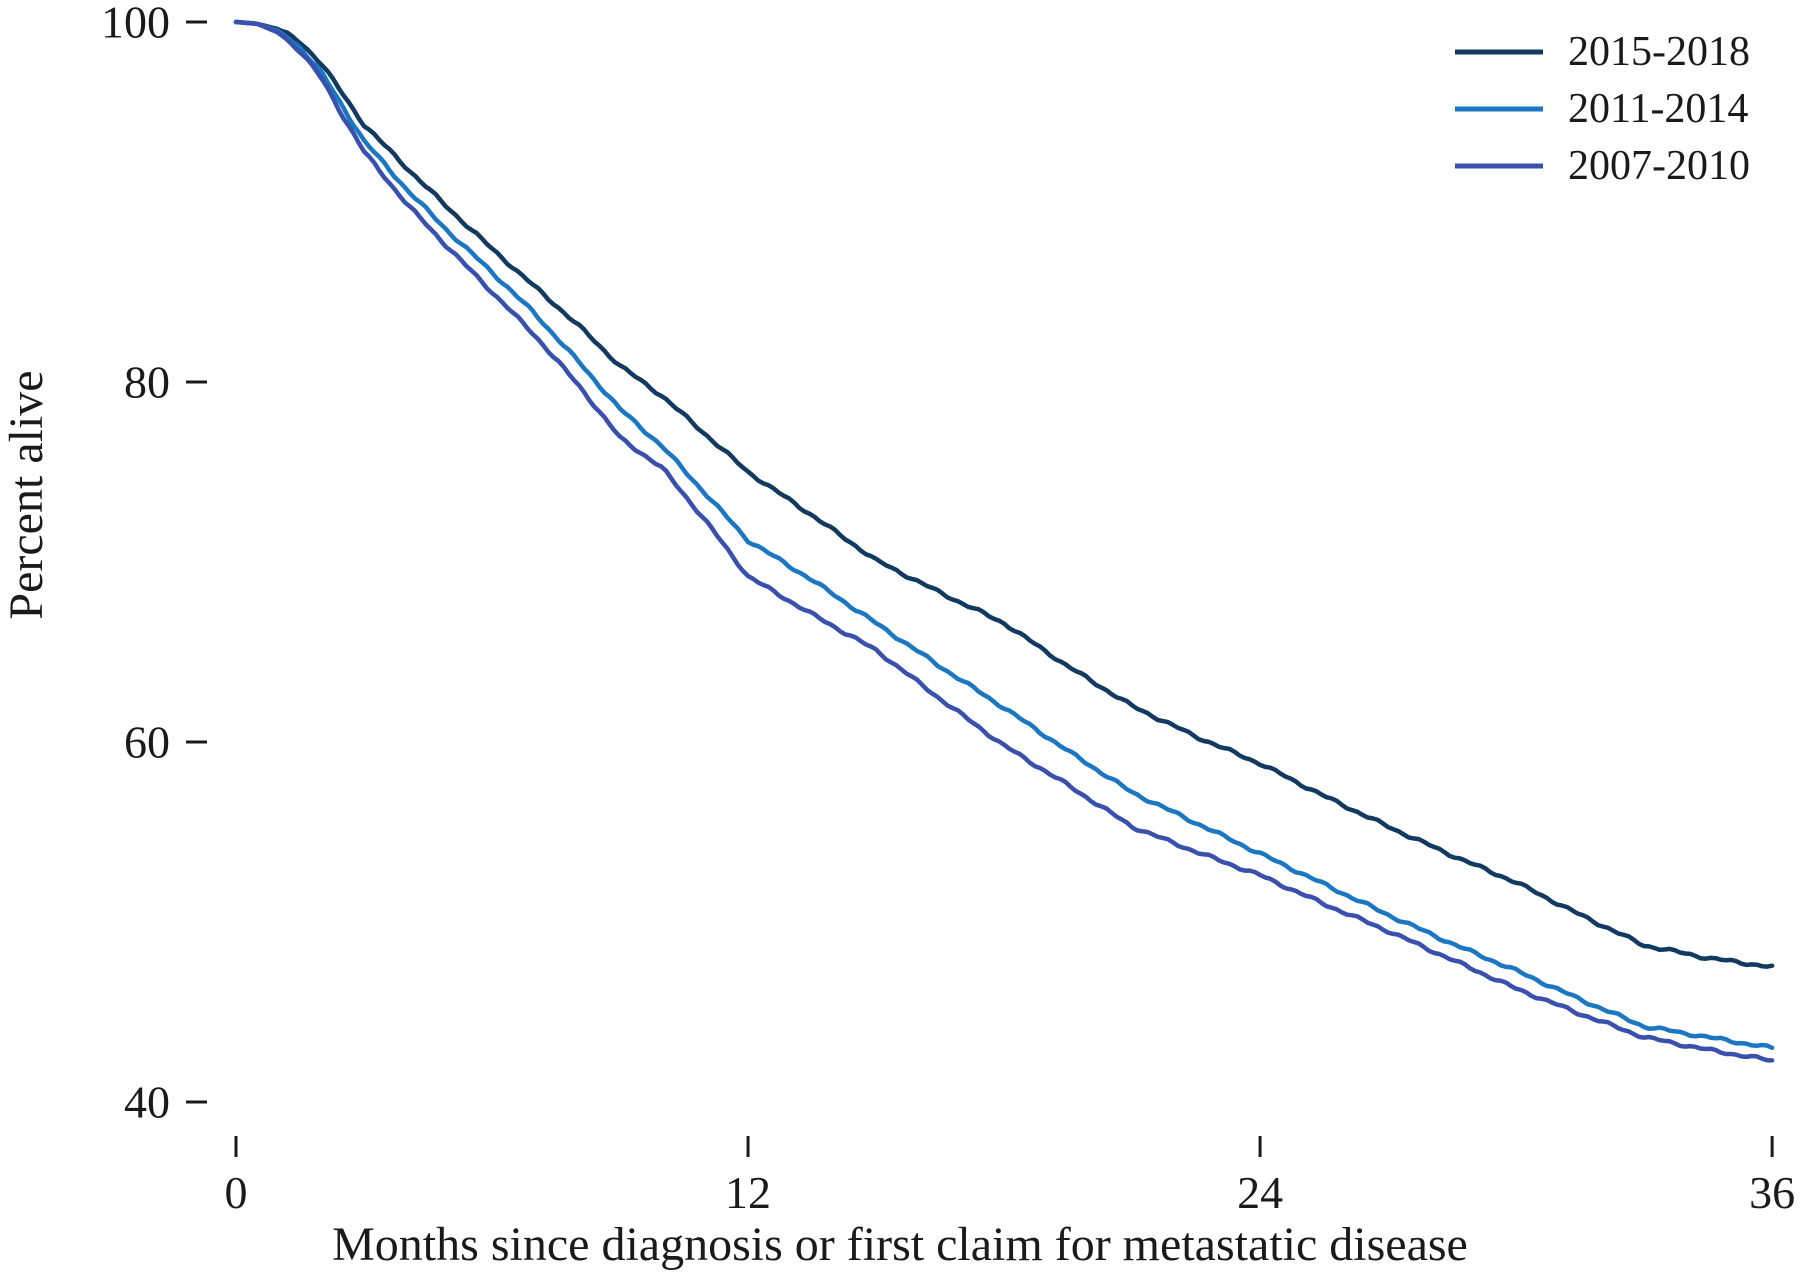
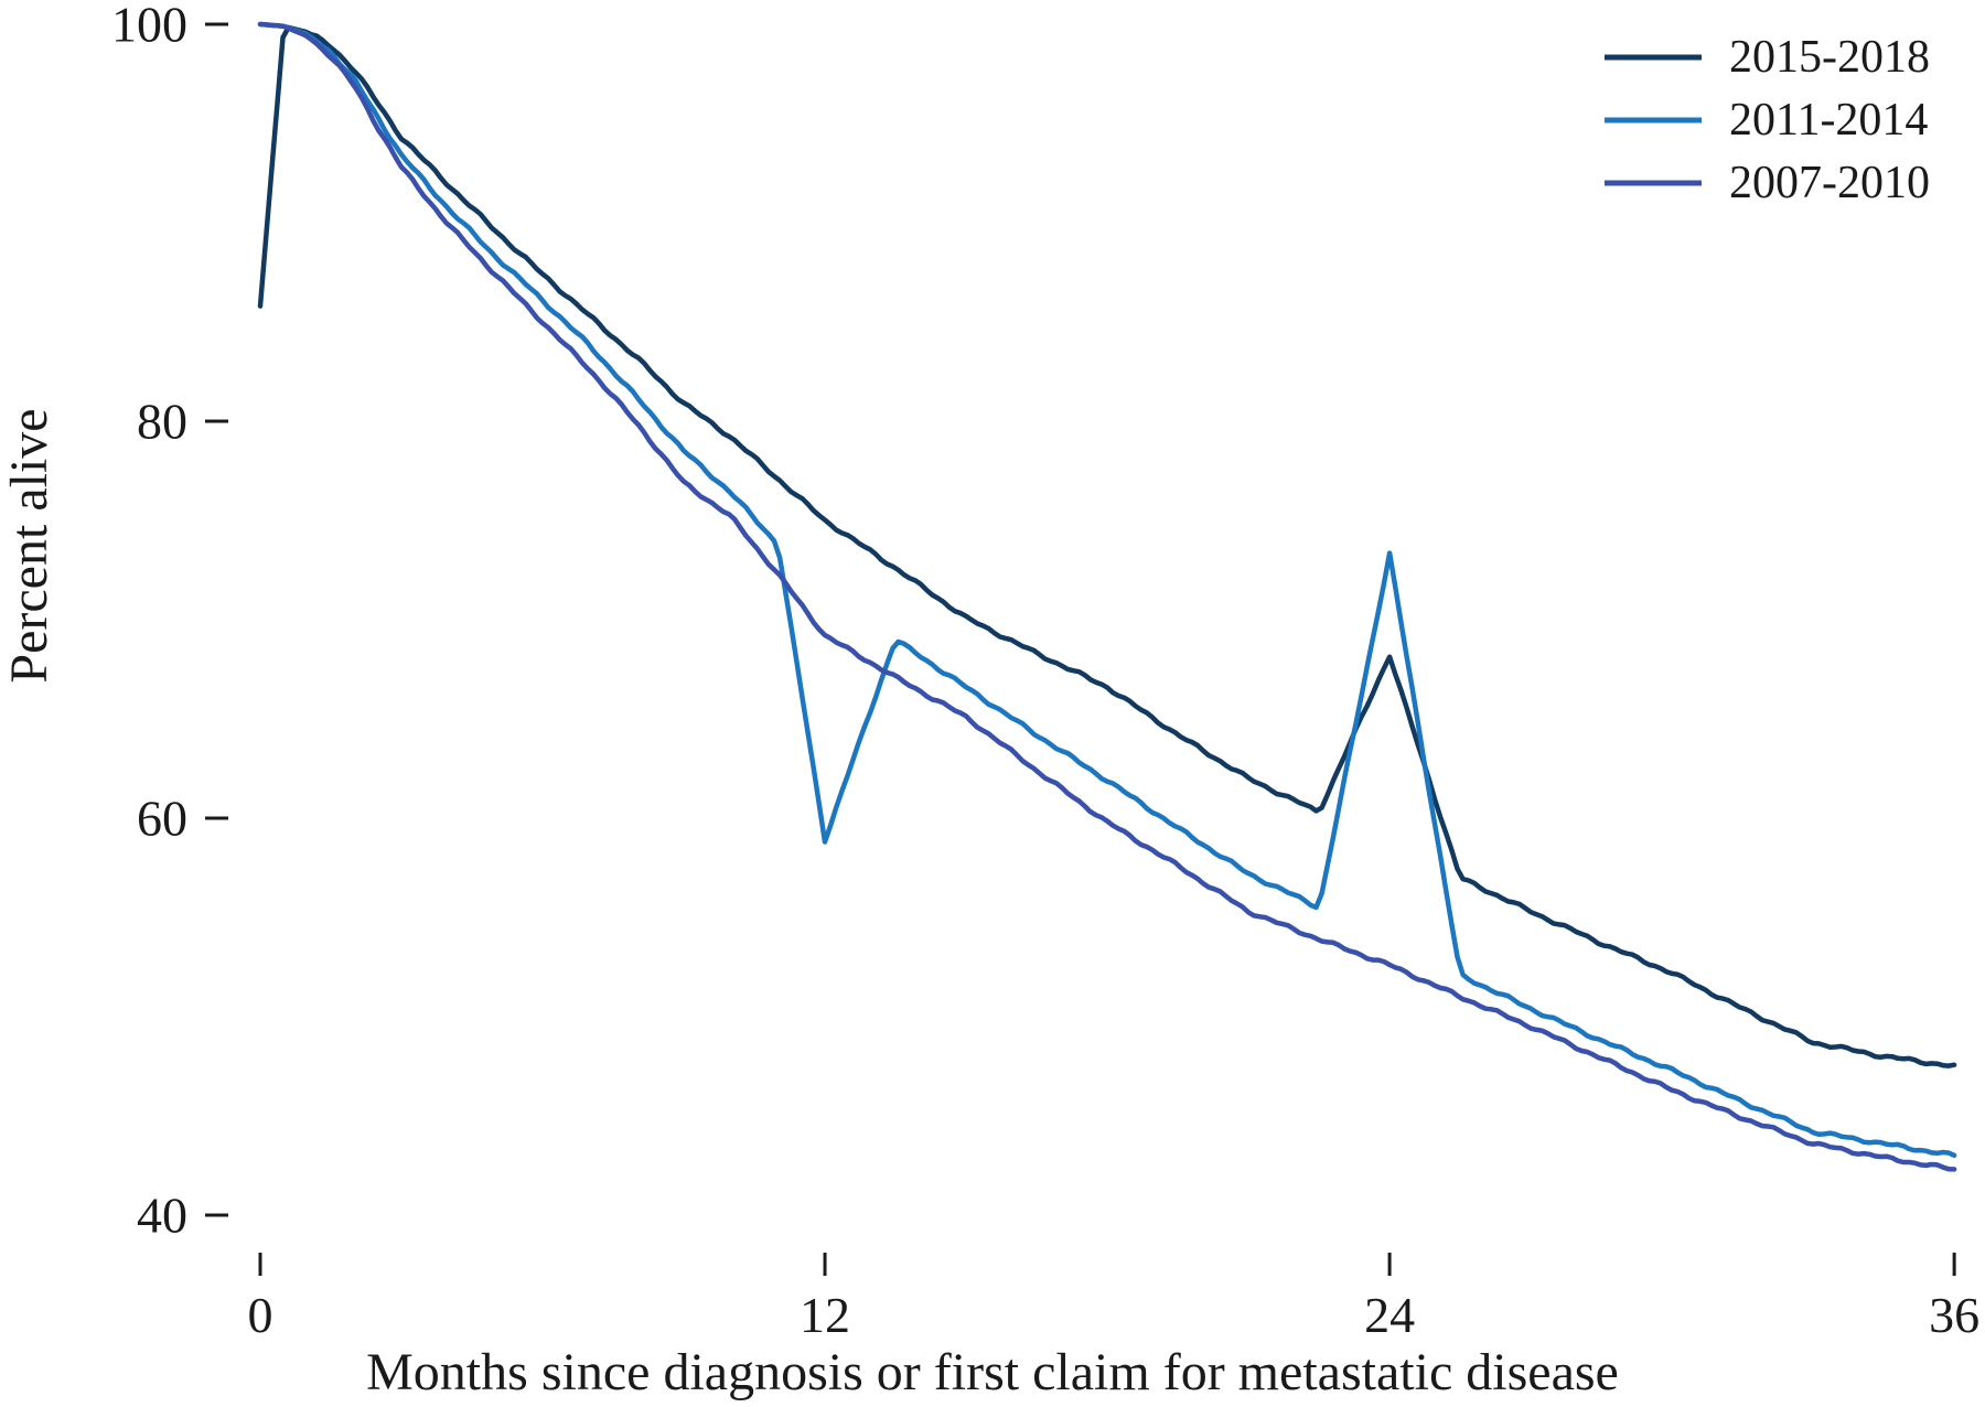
2015-2018/0: 100.0 -> 85.8
2011-2014/12: 71.2 -> 58.9
2015-2018/24: 58.8 -> 68.2
2011-2014/24: 53.8 -> 73.3
